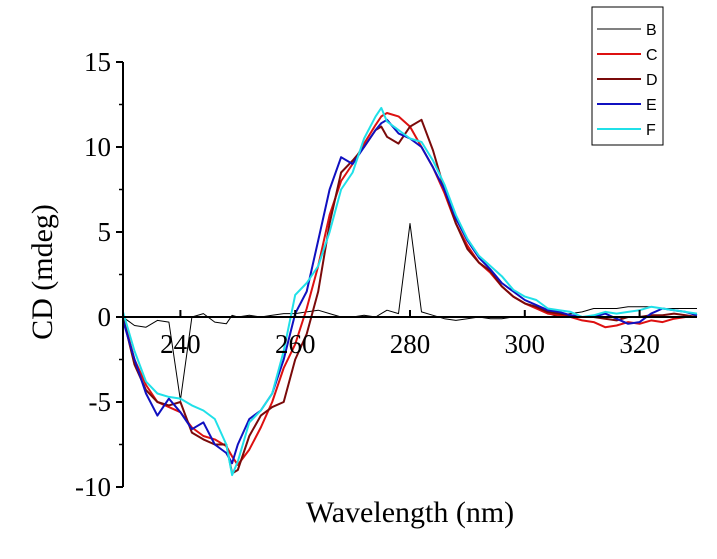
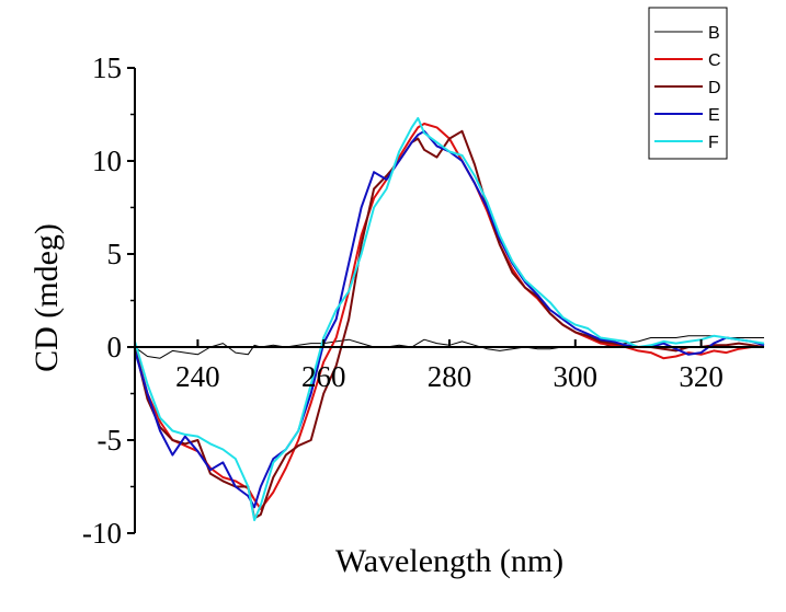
B/240: -4.9 -> -0.4
C/260: -1.6 -> -0.8
F/260: 1.3 -> 0.5
B/280: 5.5 -> 0.1
